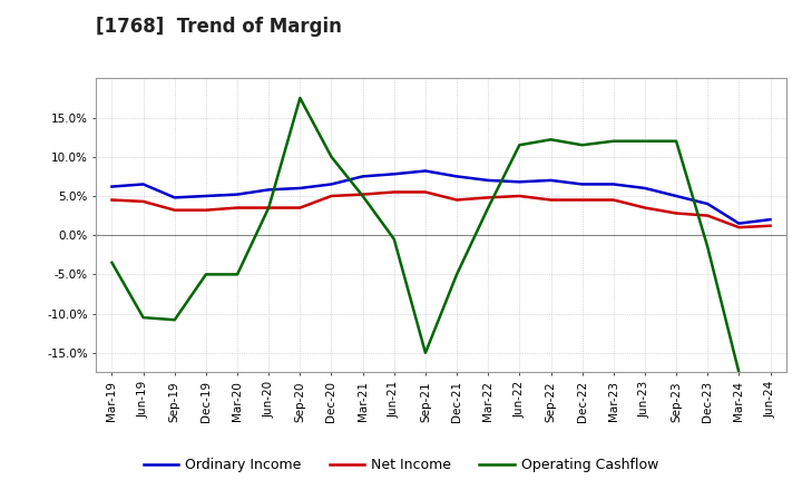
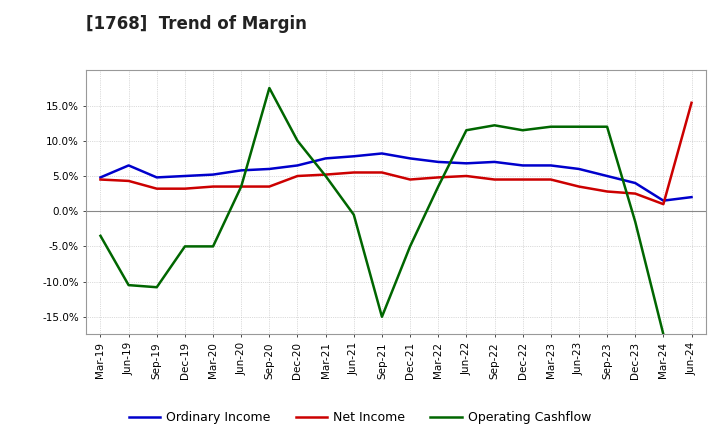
Ordinary Income/Mar-19: 6.2% -> 4.8%
Net Income/Jun-24: 1.2% -> 15.4%
